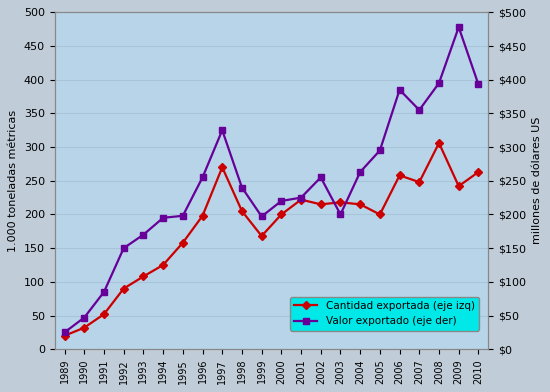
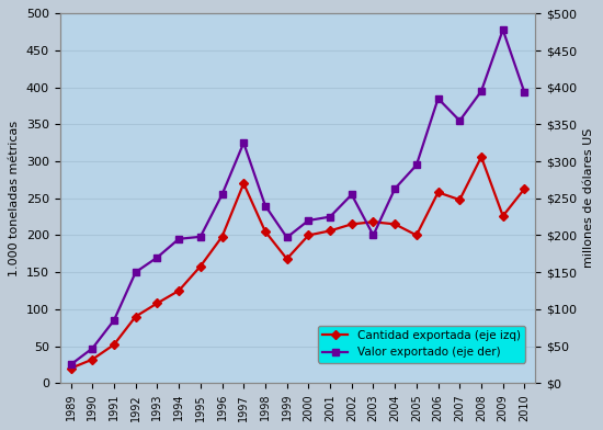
Cantidad exportada (eje izq)/2001: 222 -> 206
Cantidad exportada (eje izq)/2009: 242 -> 226
